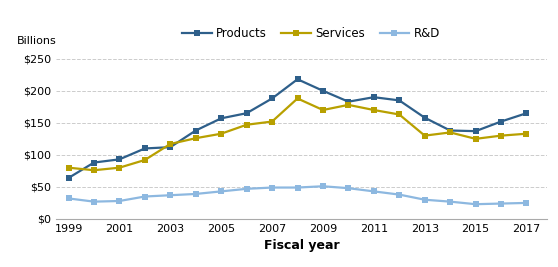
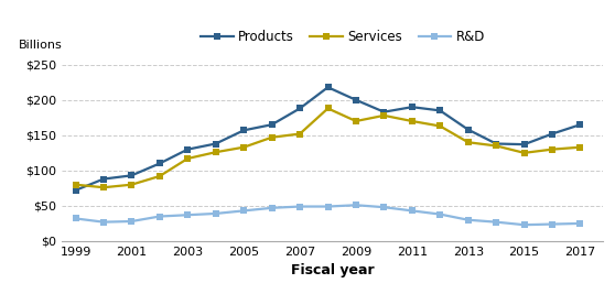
Products/1999: $64 -> $72
Products/2003: $112 -> $130
Services/2013: $130 -> $140
